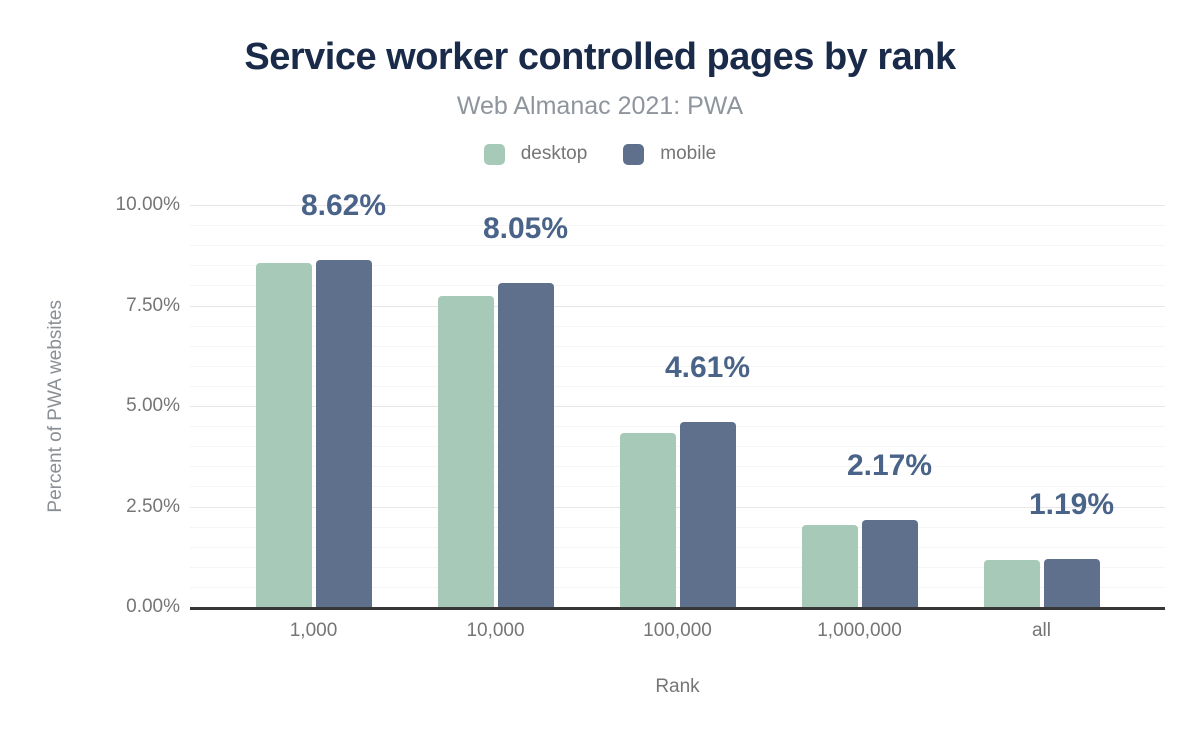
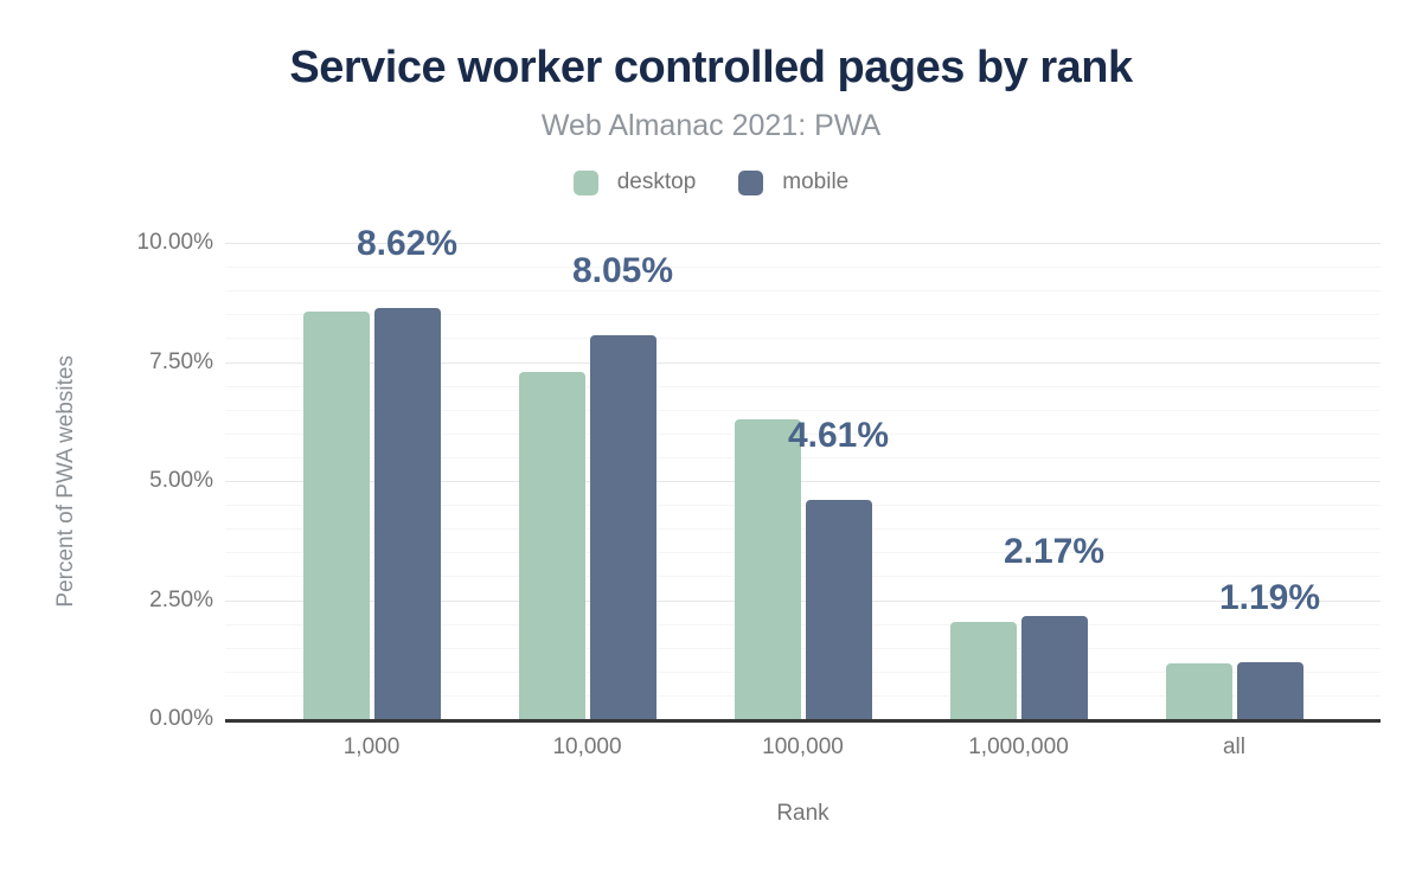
desktop/10,000: 7.7% -> 7.3%
desktop/100,000: 4.3% -> 6.3%
